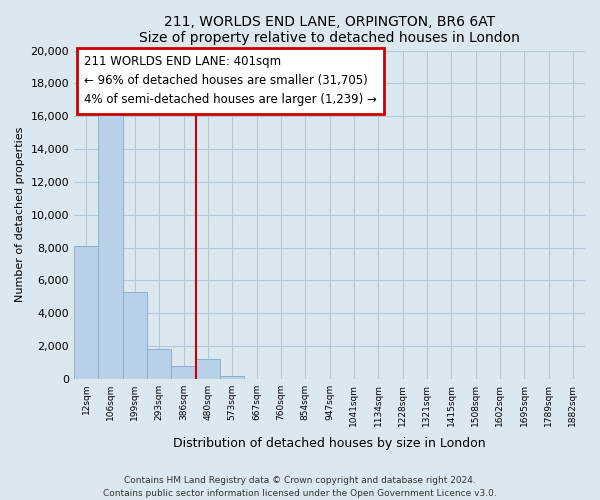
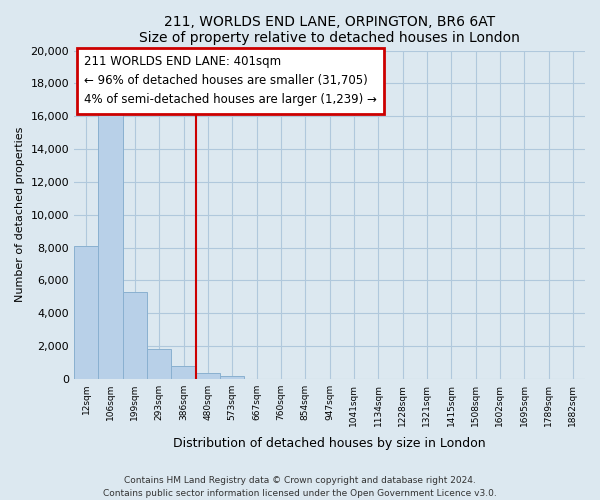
480sqm: 1,200 -> 400
